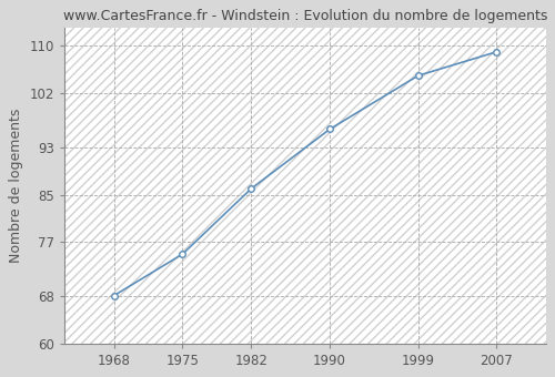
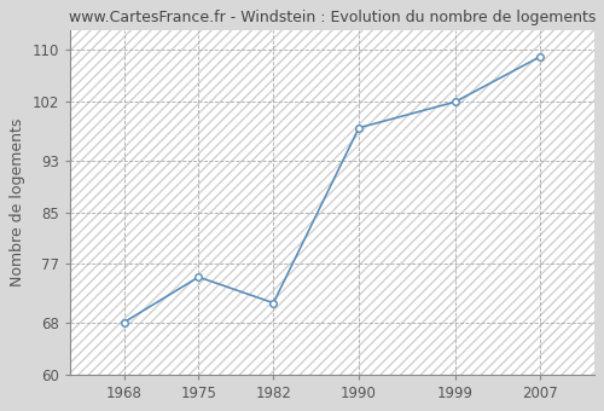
1982: 86 -> 71
1990: 96 -> 98
1999: 105 -> 102
